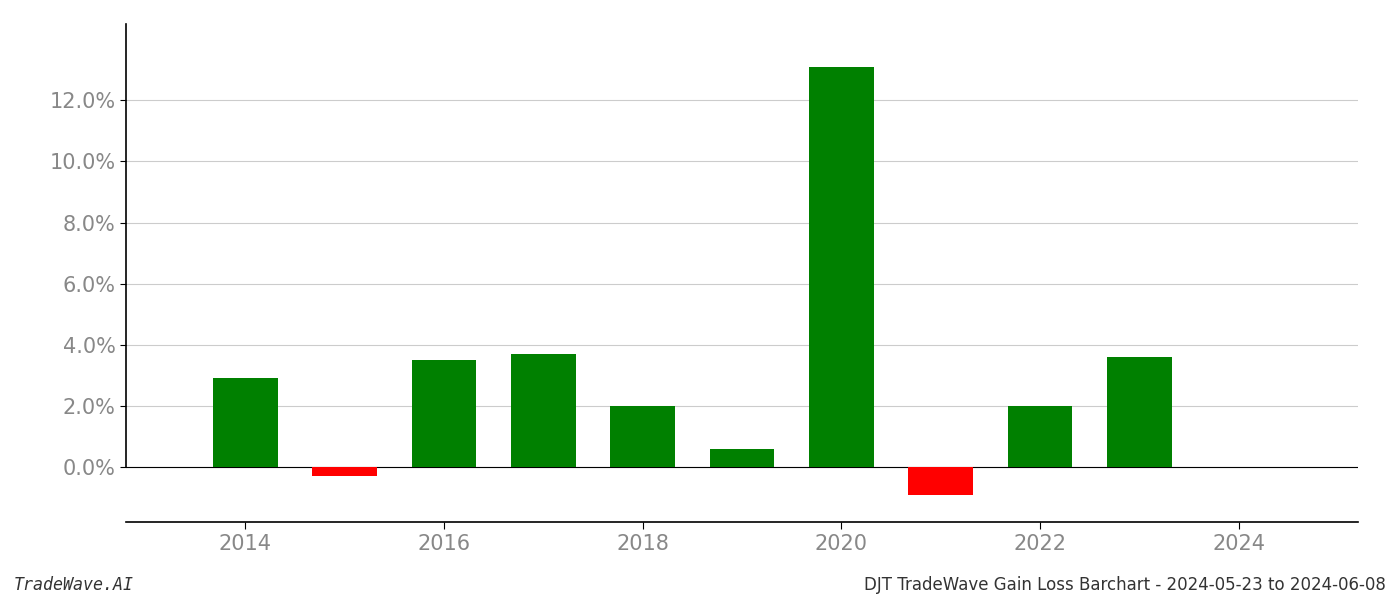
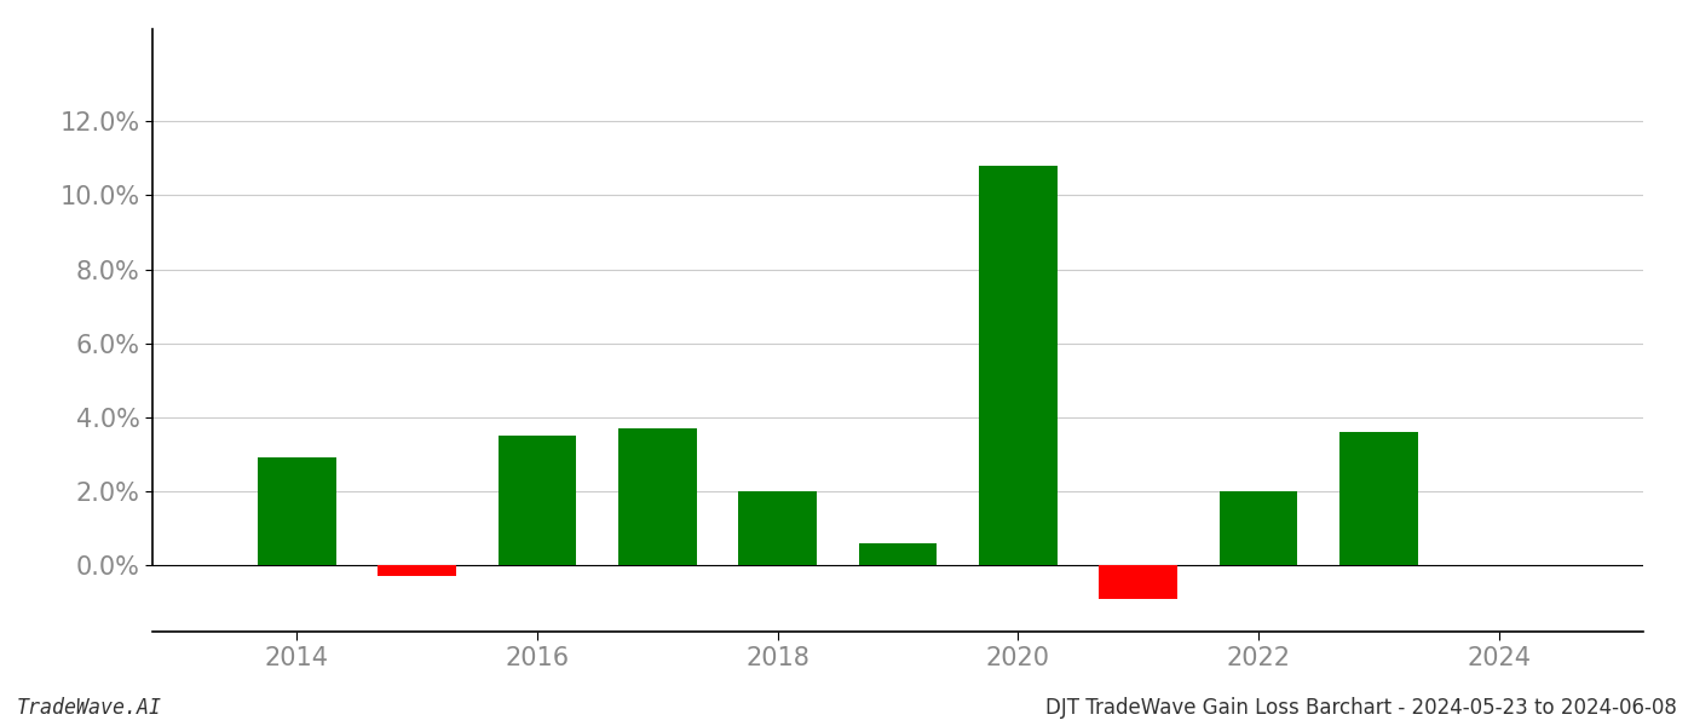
2020: 13.1% -> 10.8%
